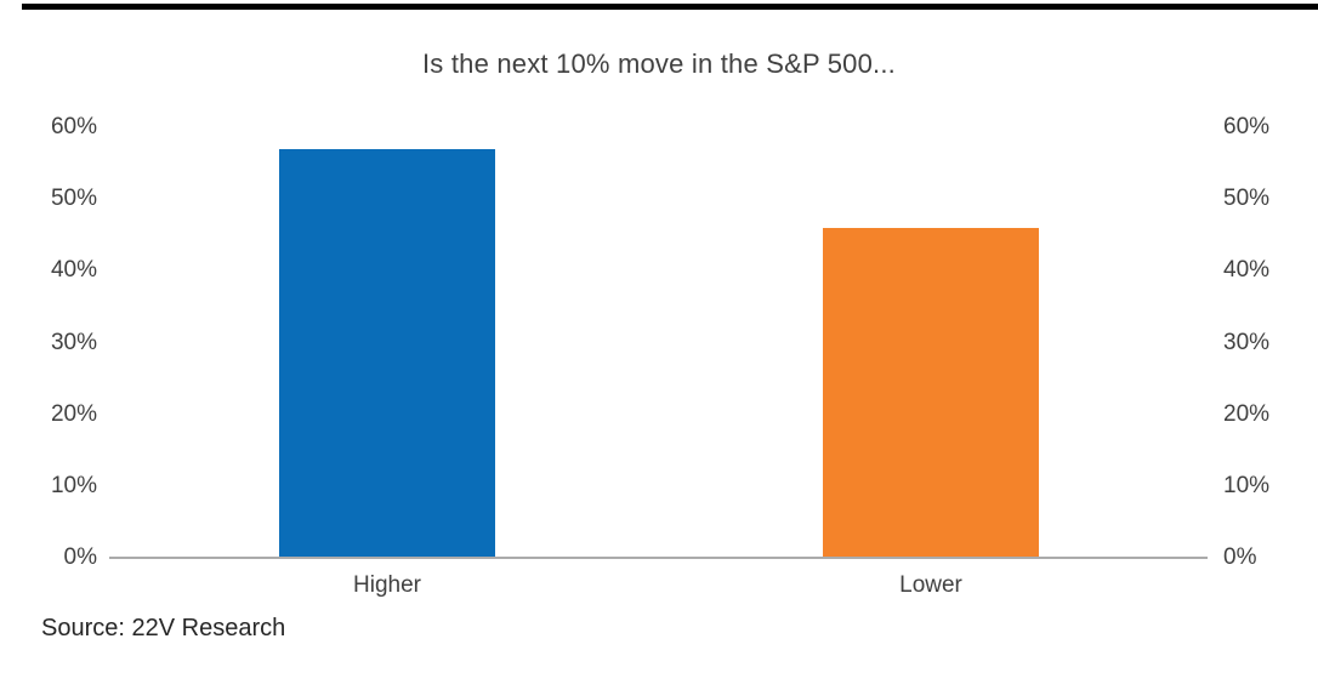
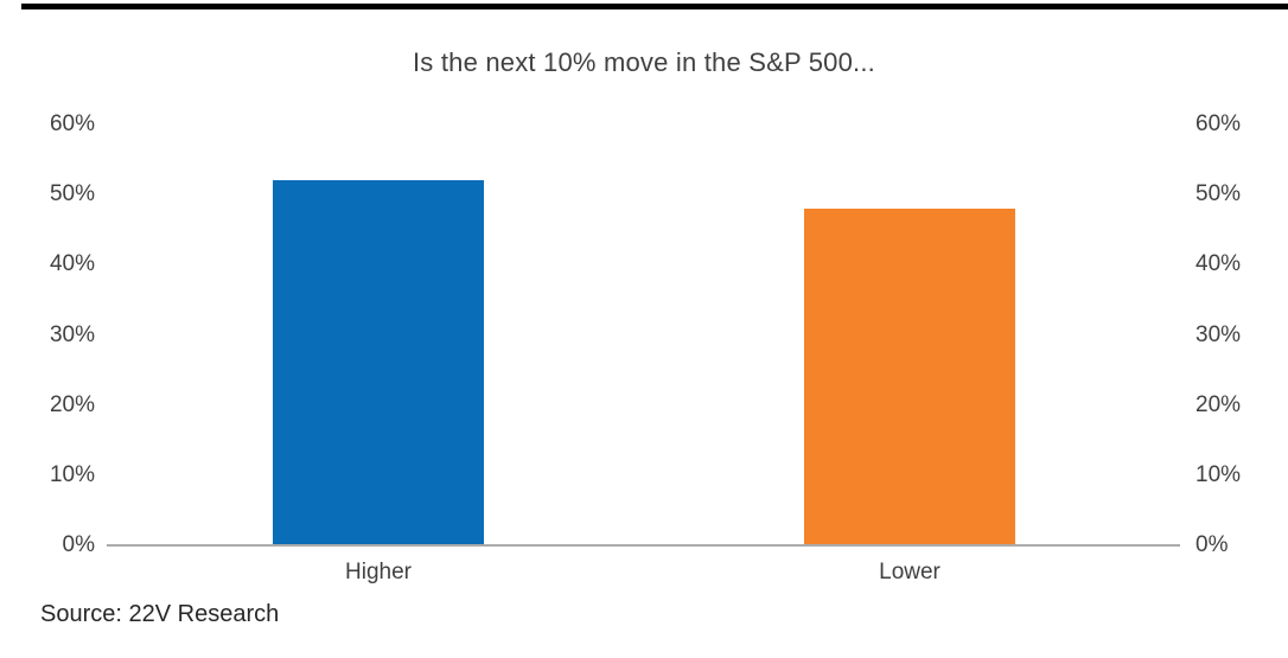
Higher: 57% -> 52%
Lower: 46% -> 48%
